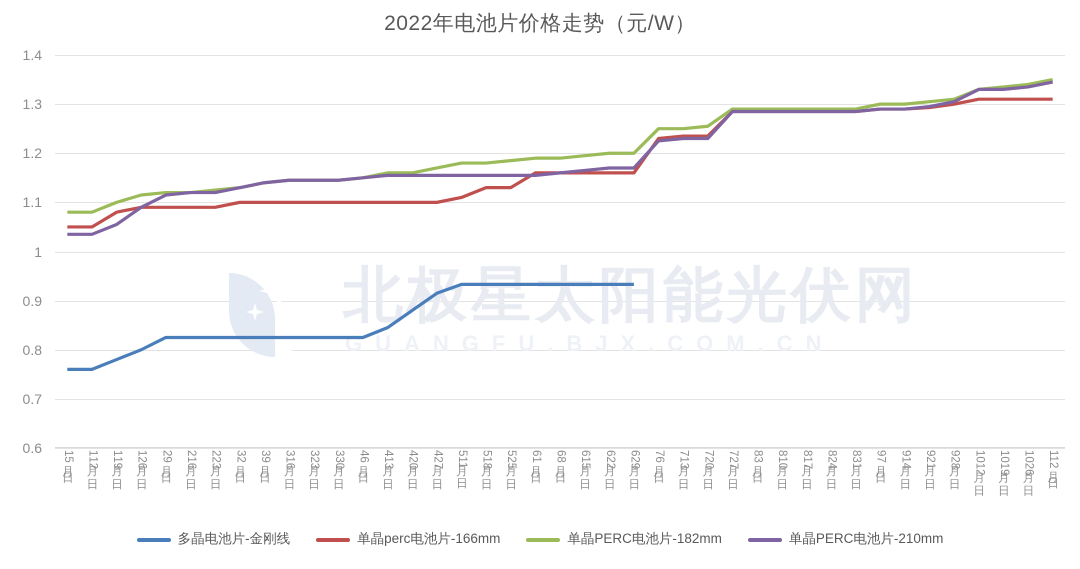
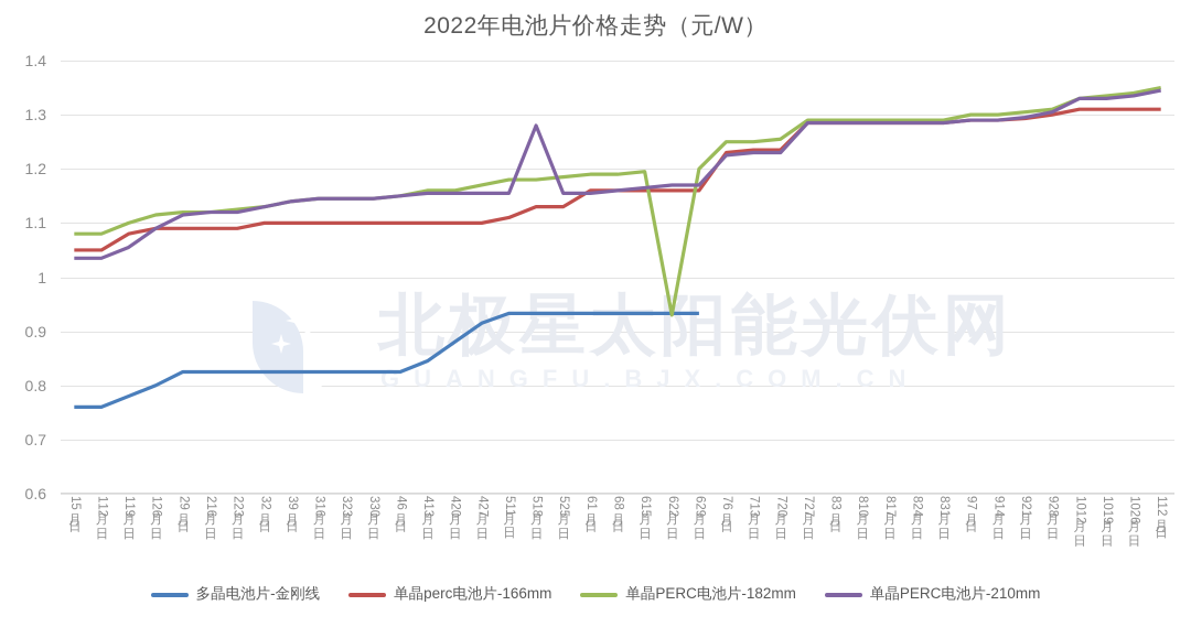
单晶PERC电池片-210mm/5月18日: 1.16 -> 1.28
单晶PERC电池片-182mm/6月22日: 1.20 -> 0.93
